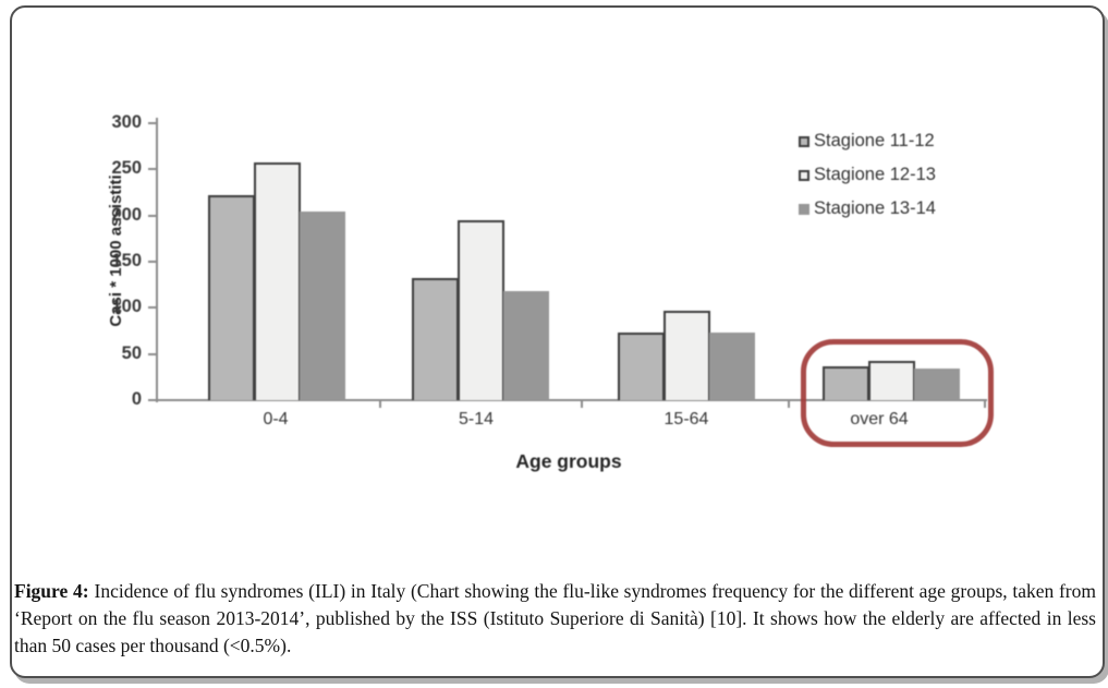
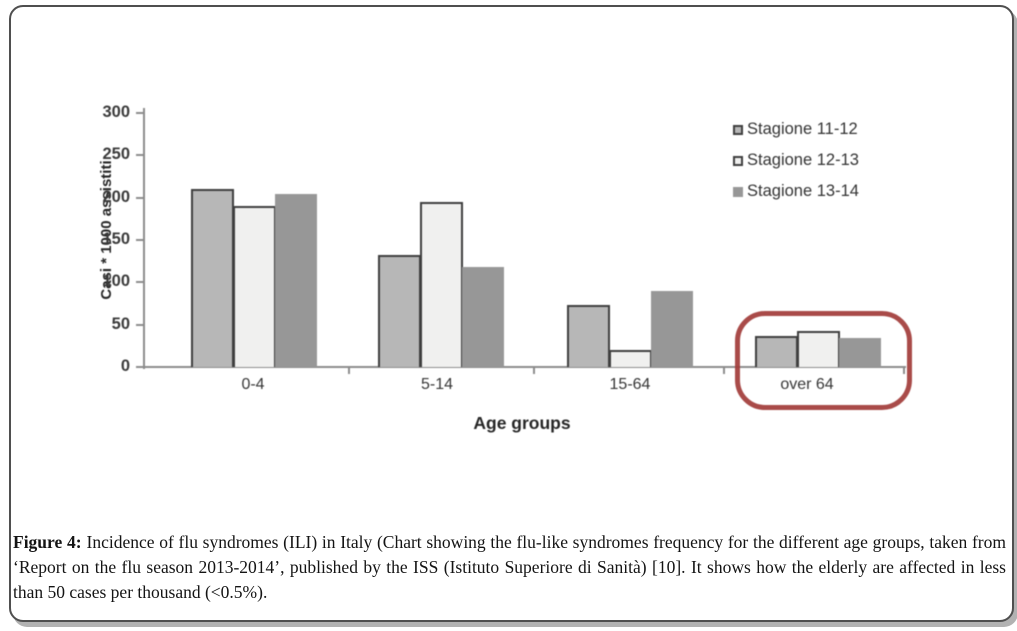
Stagione 11-12/0-4: 220 -> 210
Stagione 12-13/0-4: 260 -> 190
Stagione 12-13/15-64: 100 -> 20
Stagione 13-14/15-64: 70 -> 90
